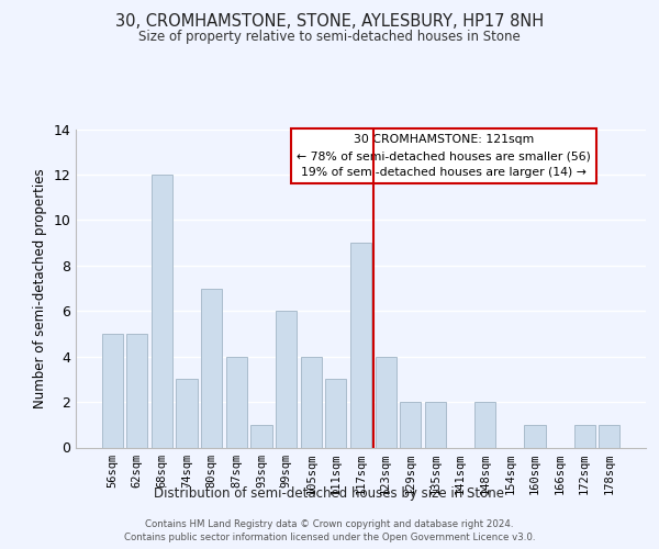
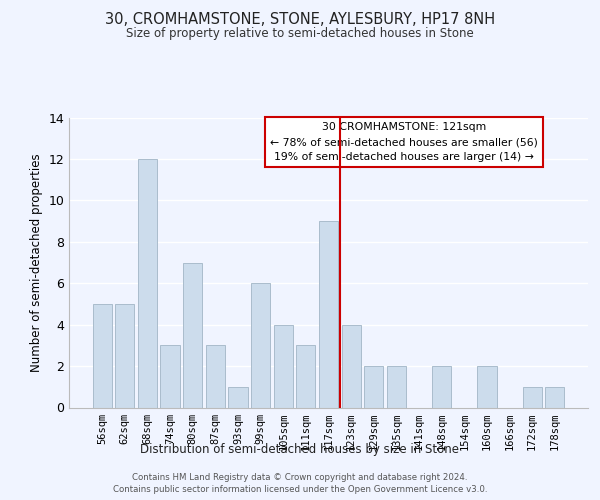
87sqm: 4 -> 3
160sqm: 1 -> 2
